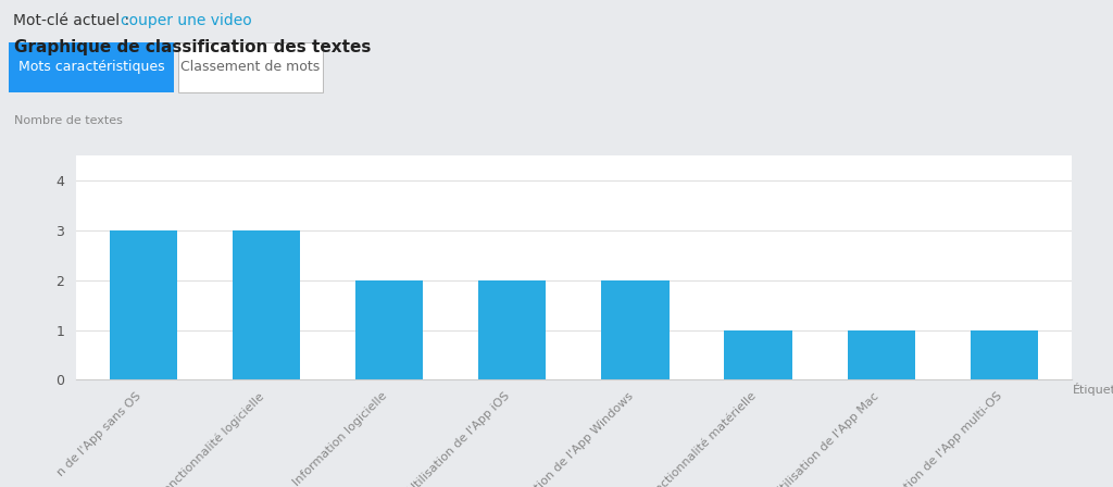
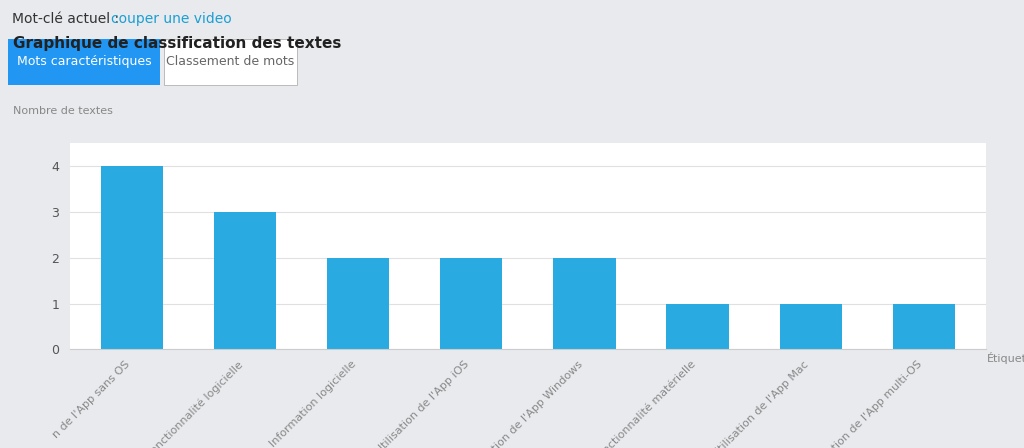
n de l'App sans OS: 3 -> 4
